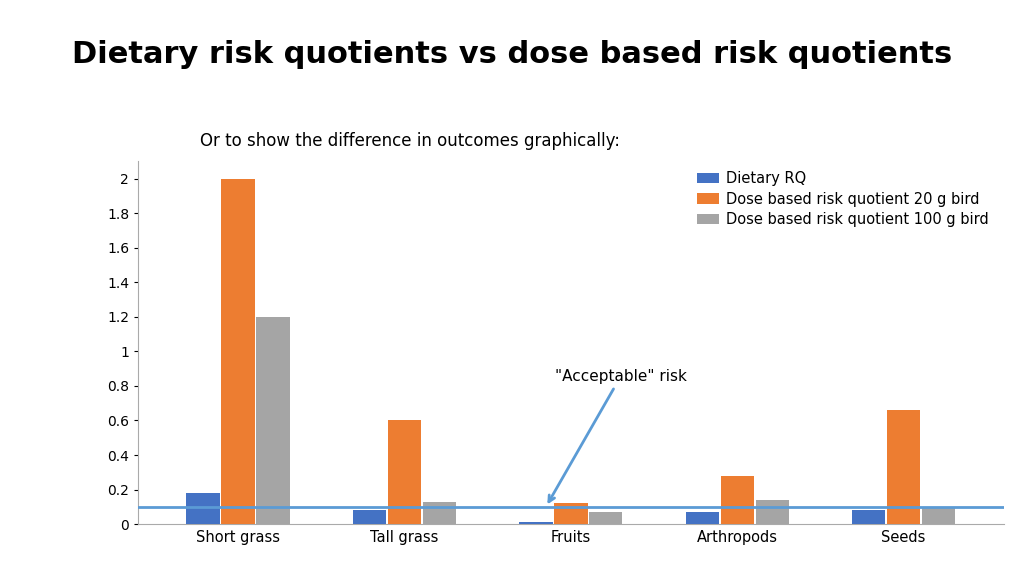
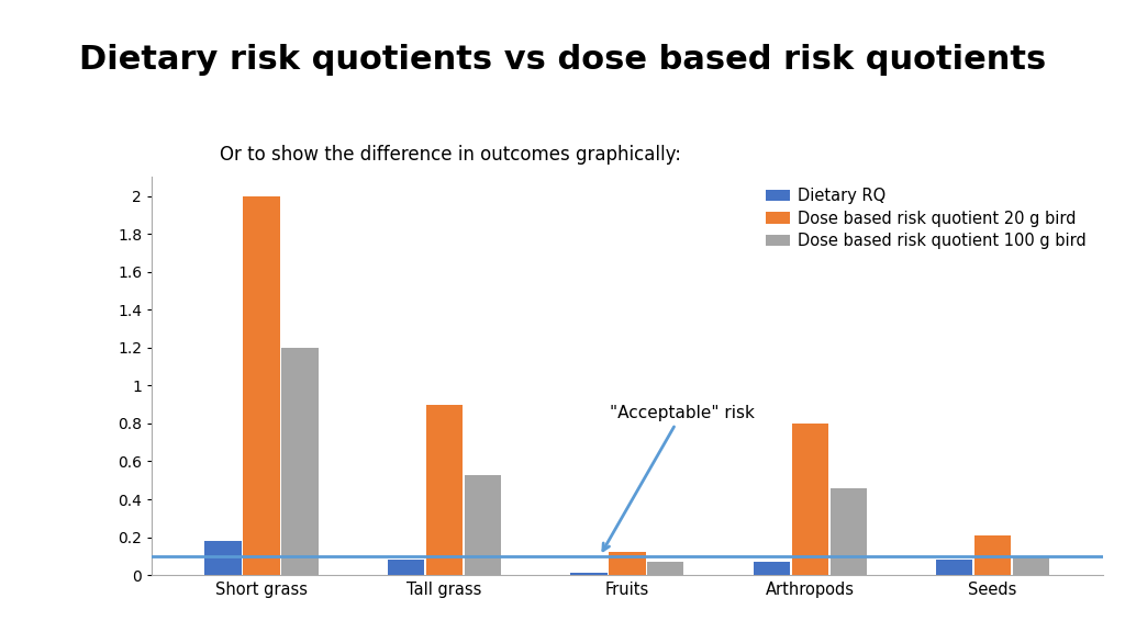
Dose based risk quotient 20 g bird/Tall grass: 0.60 -> 0.90
Dose based risk quotient 100 g bird/Tall grass: 0.13 -> 0.53
Dose based risk quotient 20 g bird/Arthropods: 0.28 -> 0.80
Dose based risk quotient 100 g bird/Arthropods: 0.14 -> 0.46
Dose based risk quotient 20 g bird/Seeds: 0.66 -> 0.21
